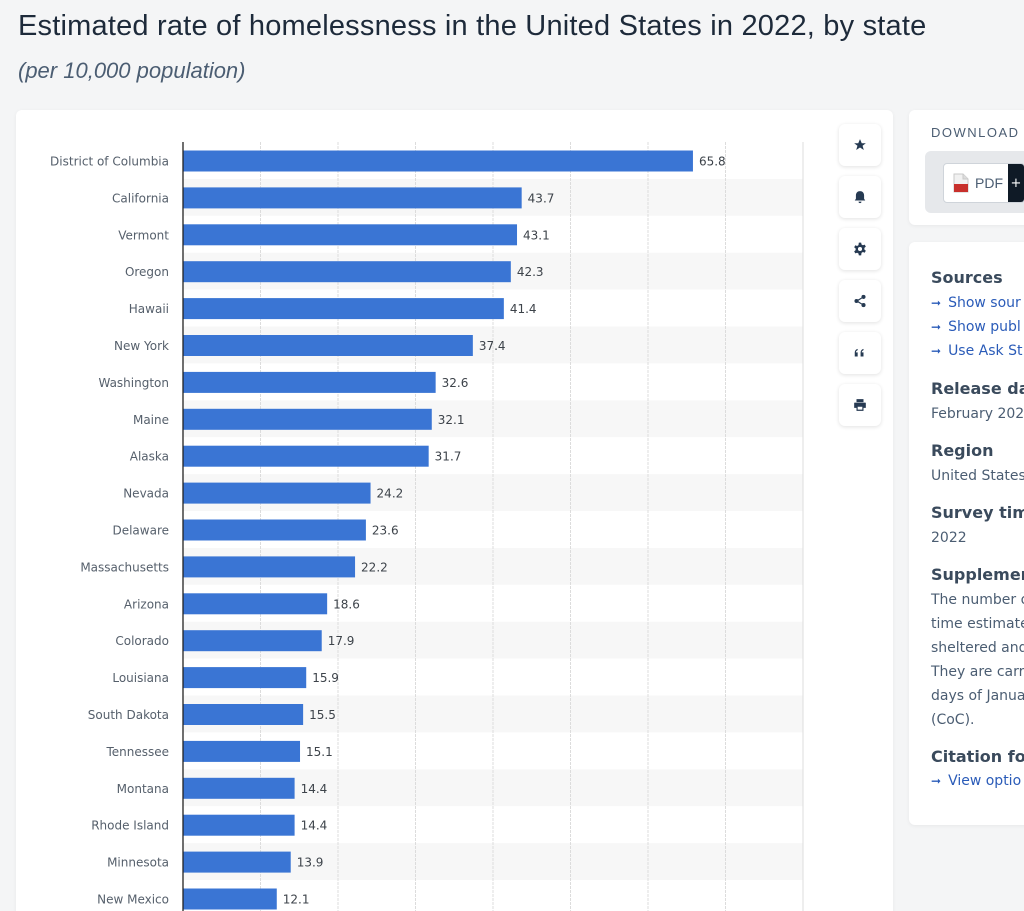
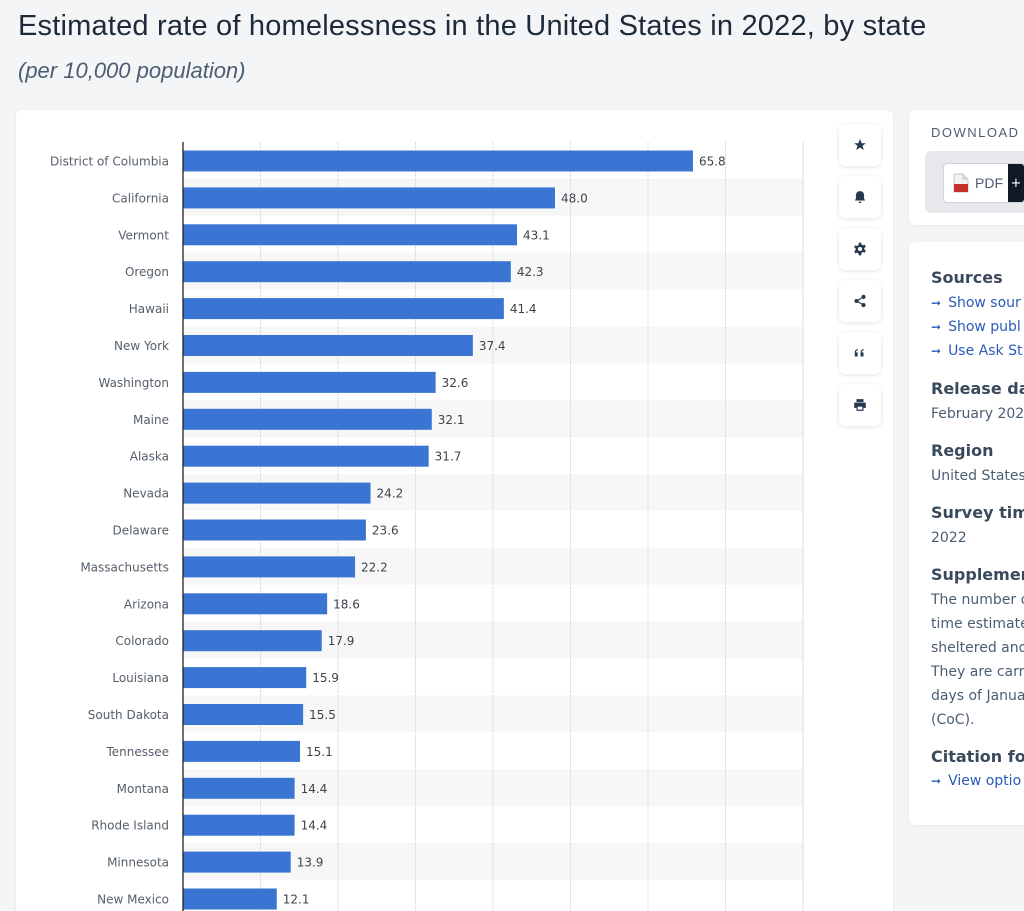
California: 43.7 -> 48.0
